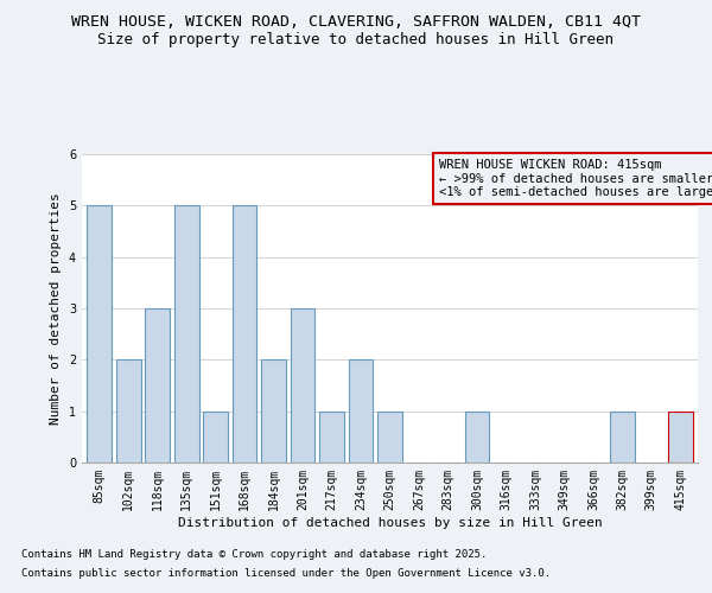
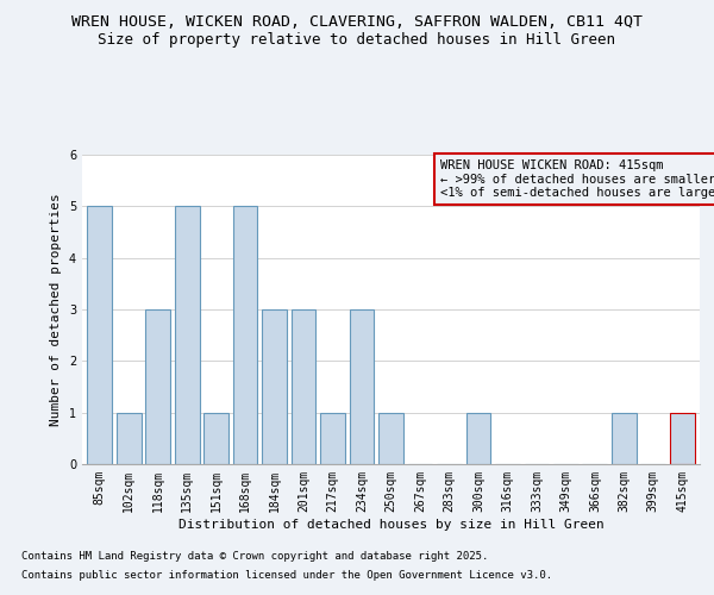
102sqm: 2 -> 1
184sqm: 2 -> 3
234sqm: 2 -> 3
